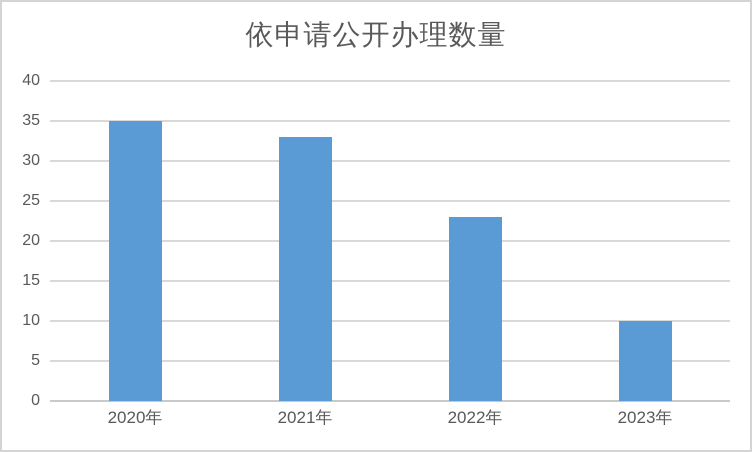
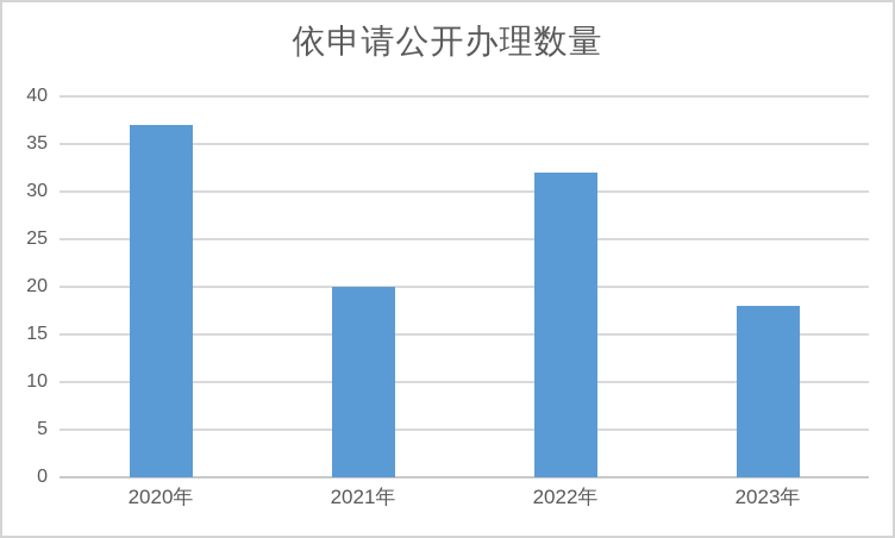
2020年: 35 -> 37
2021年: 33 -> 20
2022年: 23 -> 32
2023年: 10 -> 18
